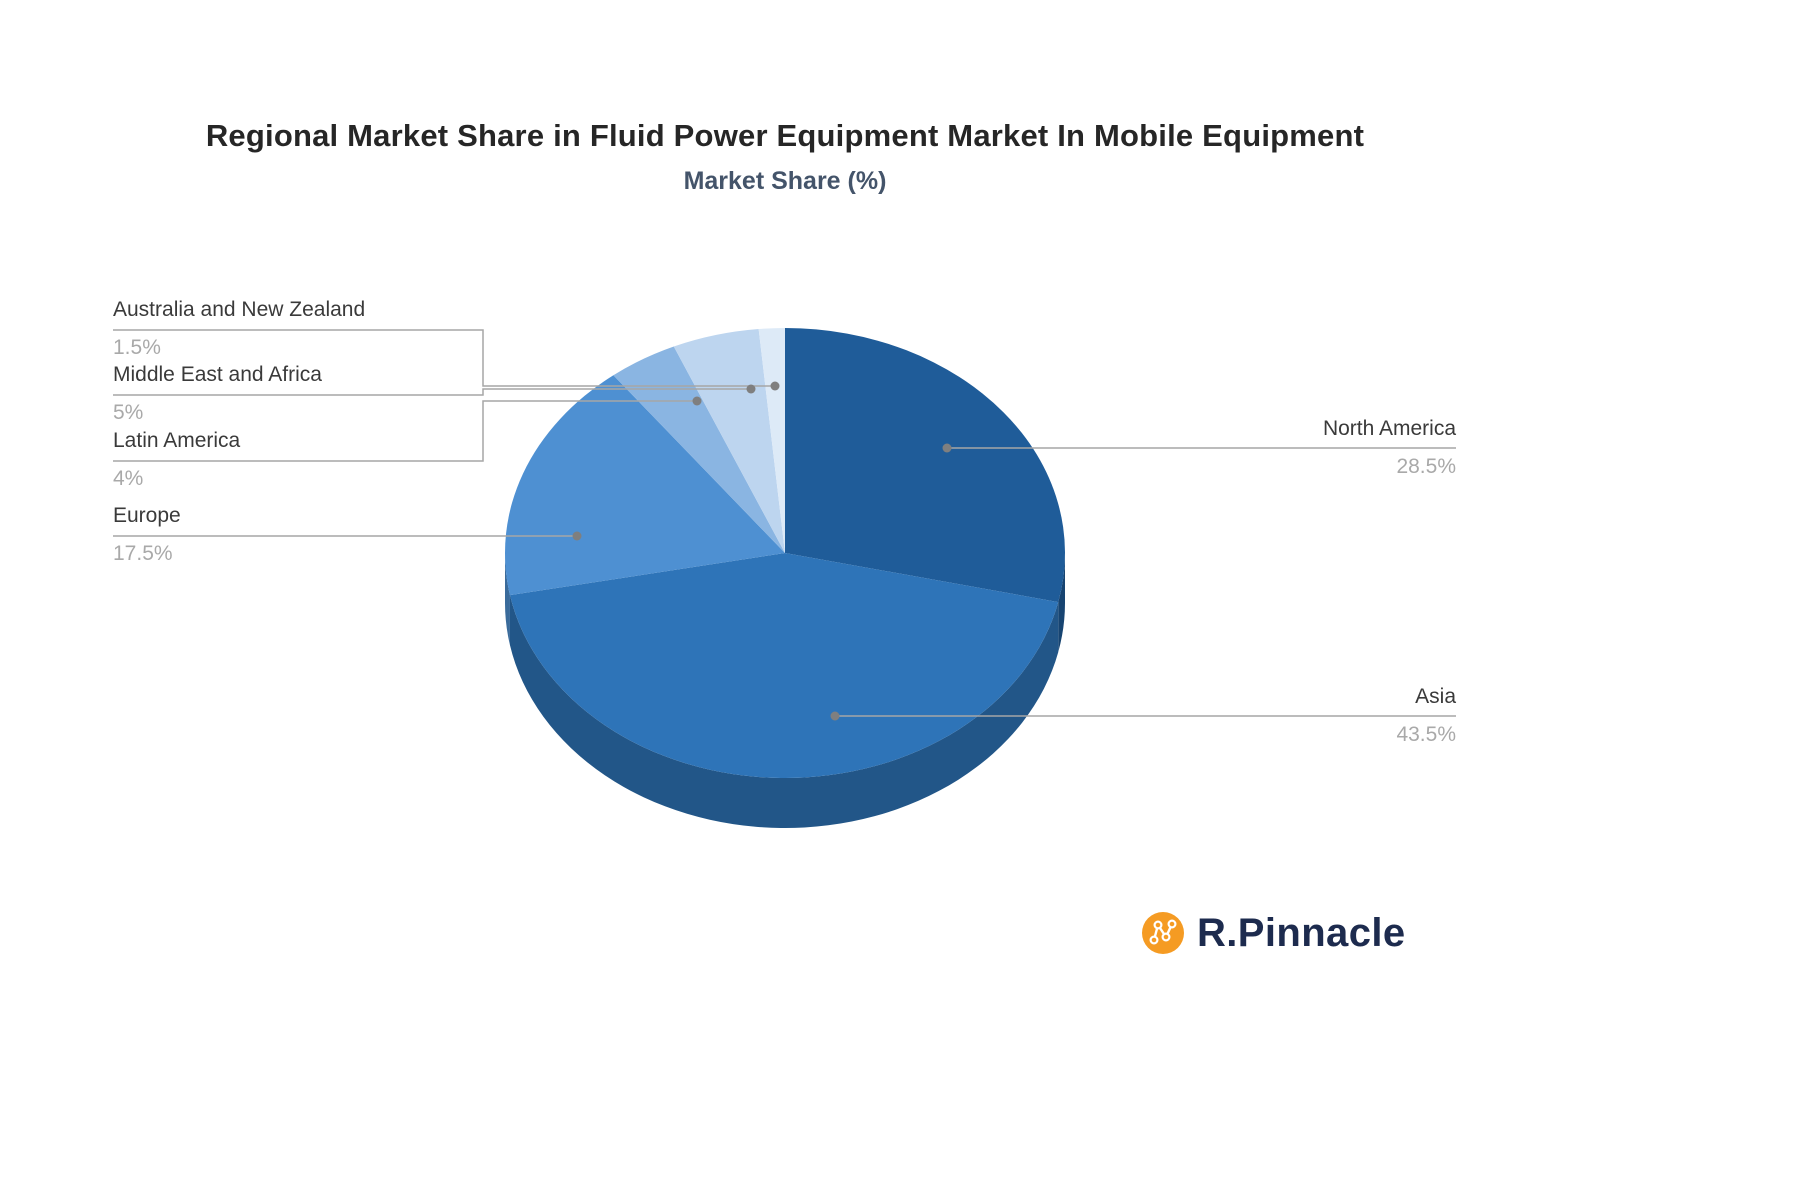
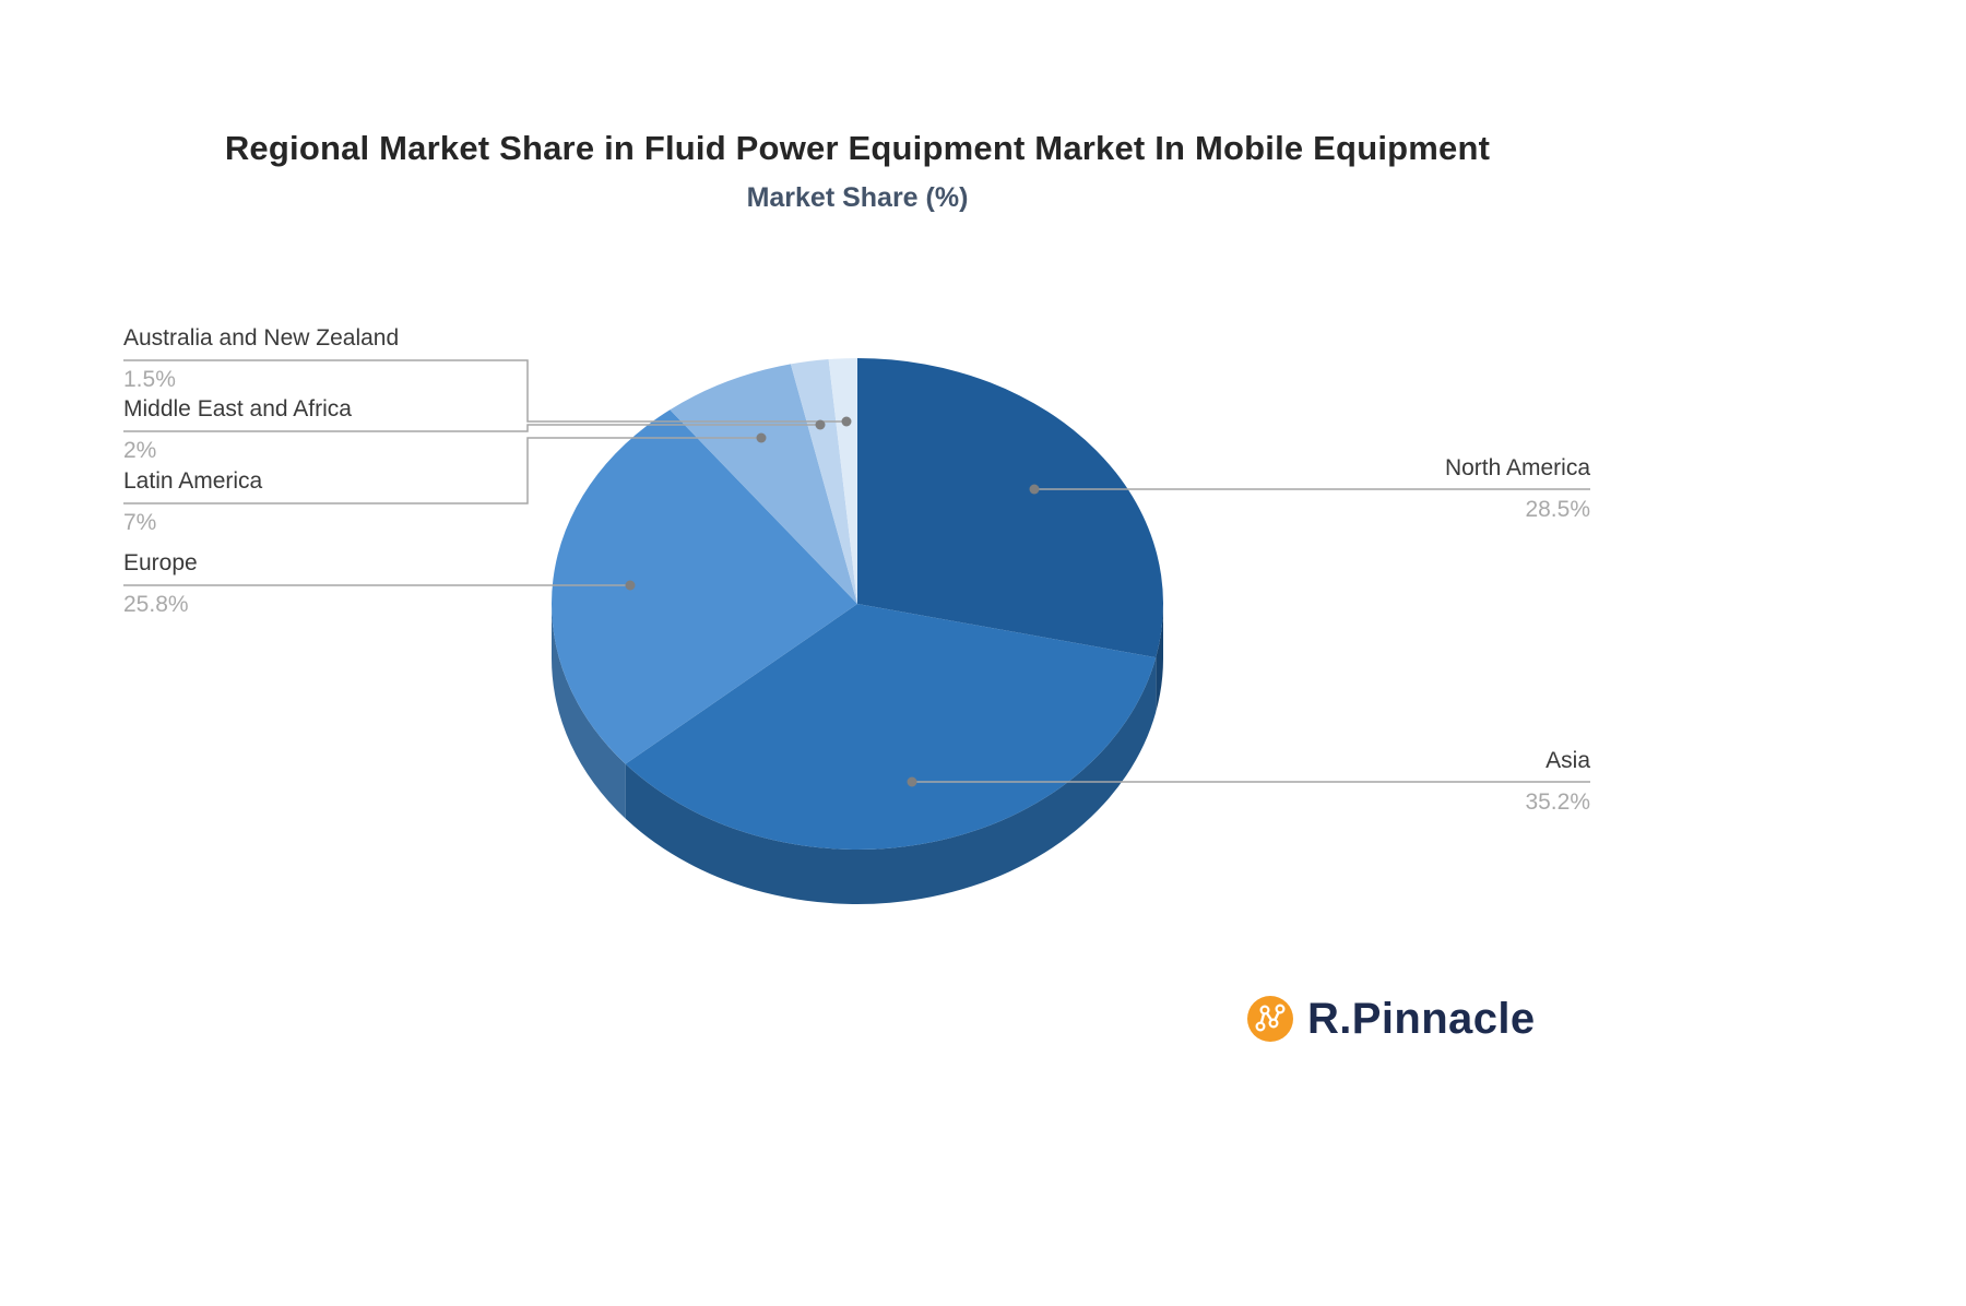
Asia: 43.5% -> 35.2%
Europe: 17.5% -> 25.8%
Latin America: 4% -> 7%
Middle East and Africa: 5% -> 2%
